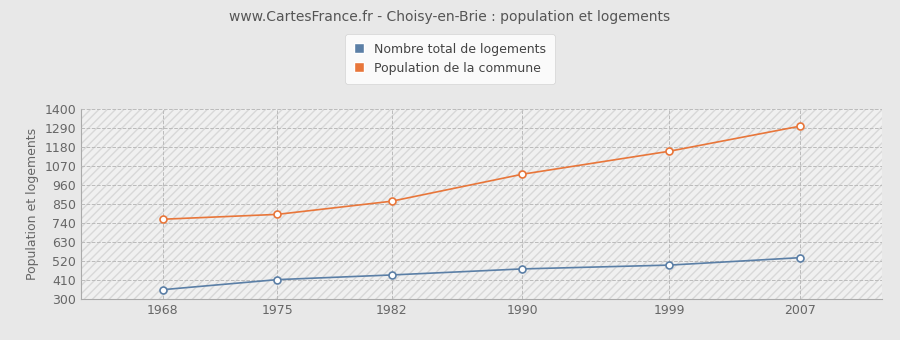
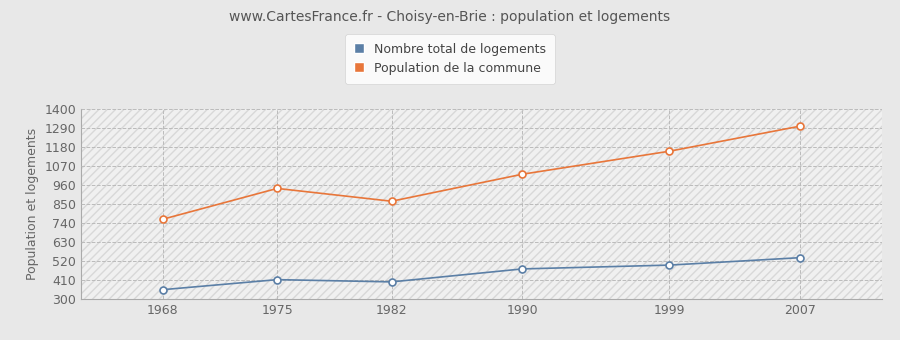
Population de la commune/1975: 790 -> 940
Nombre total de logements/1982: 440 -> 400
